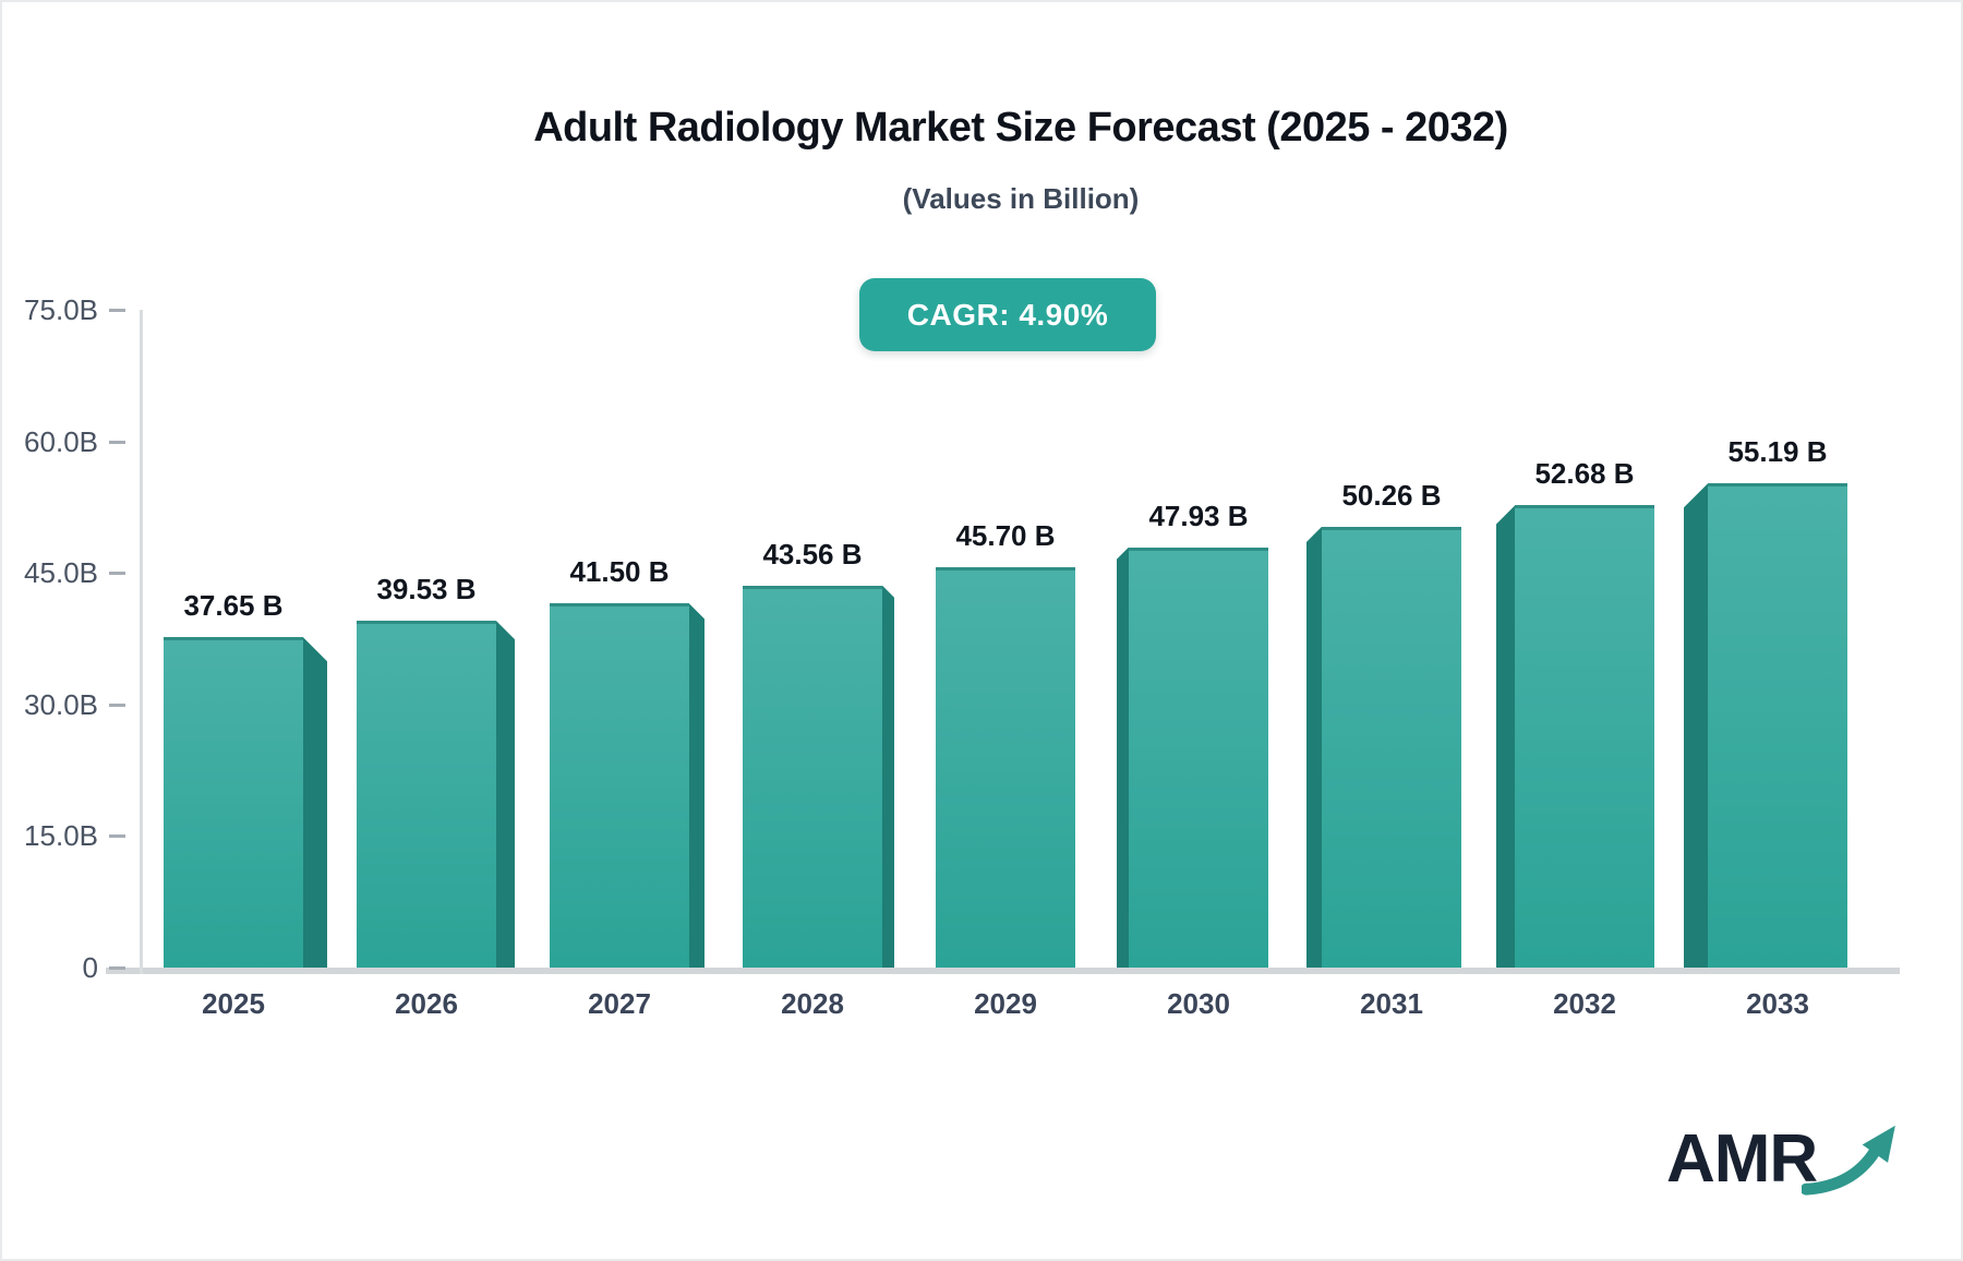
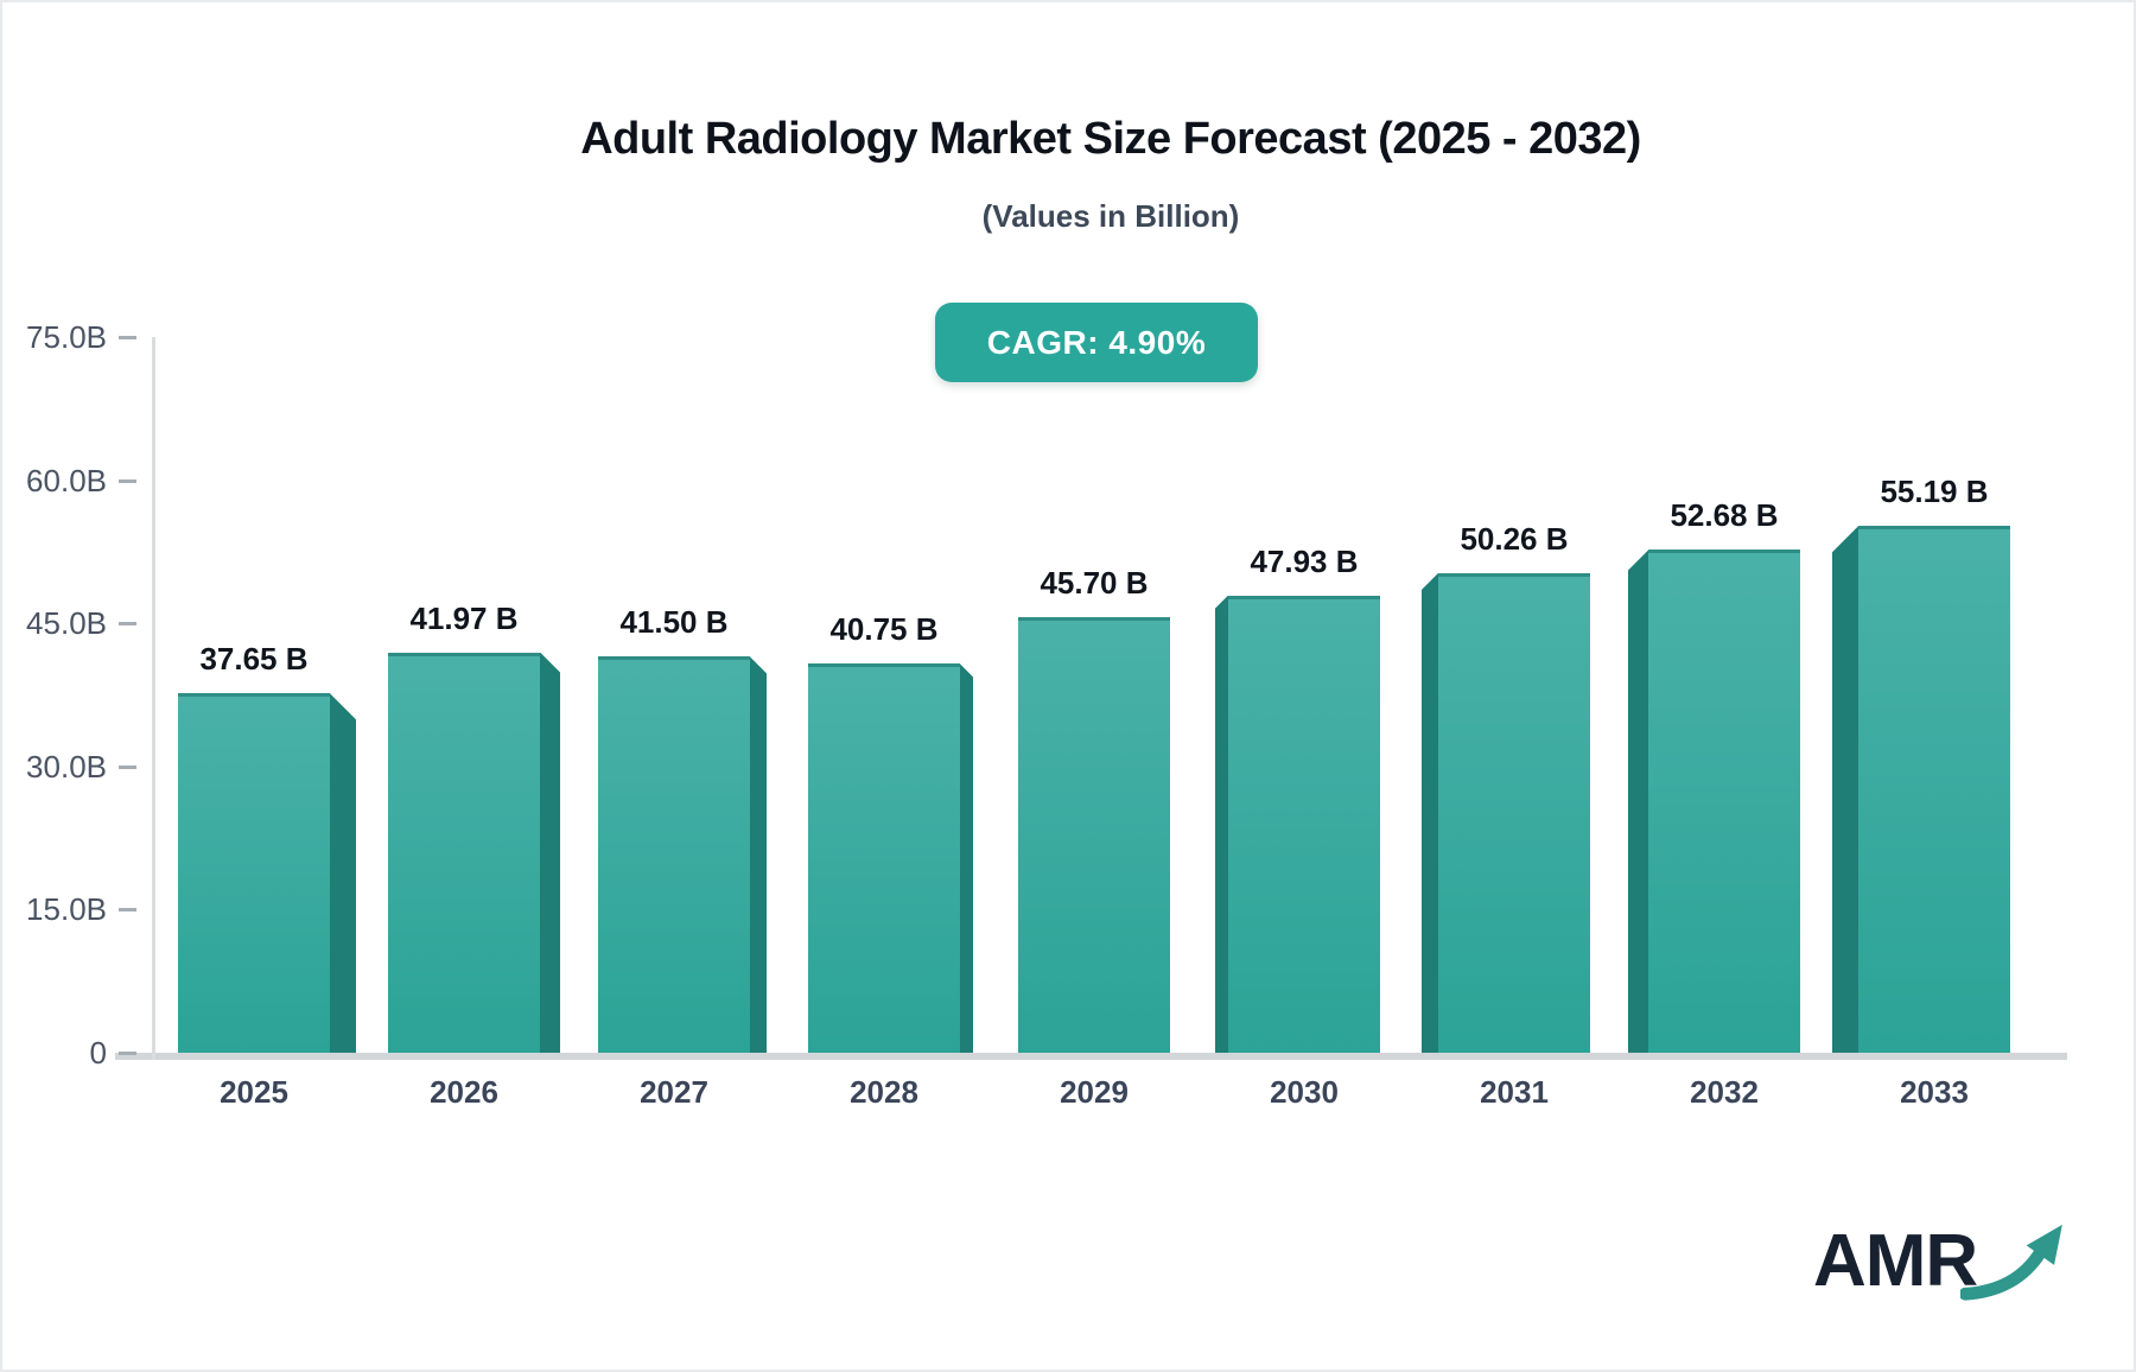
2026: 39.53 -> 41.97
2028: 43.56 -> 40.75
